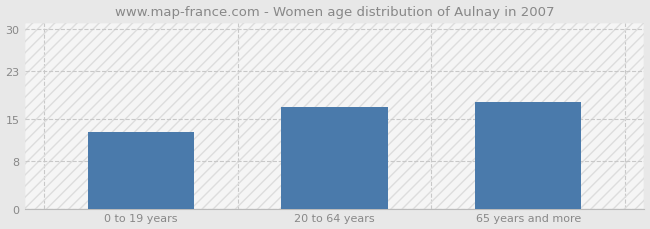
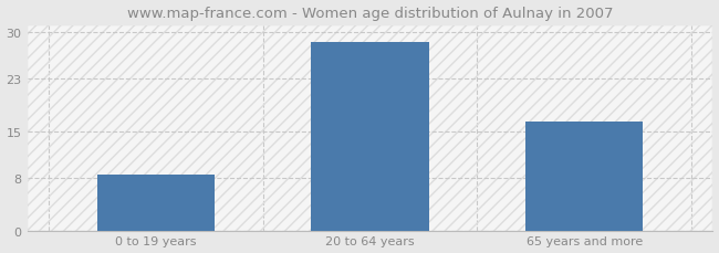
0 to 19 years: 12.8 -> 8.5
20 to 64 years: 17.0 -> 28.5
65 years and more: 17.8 -> 16.5
